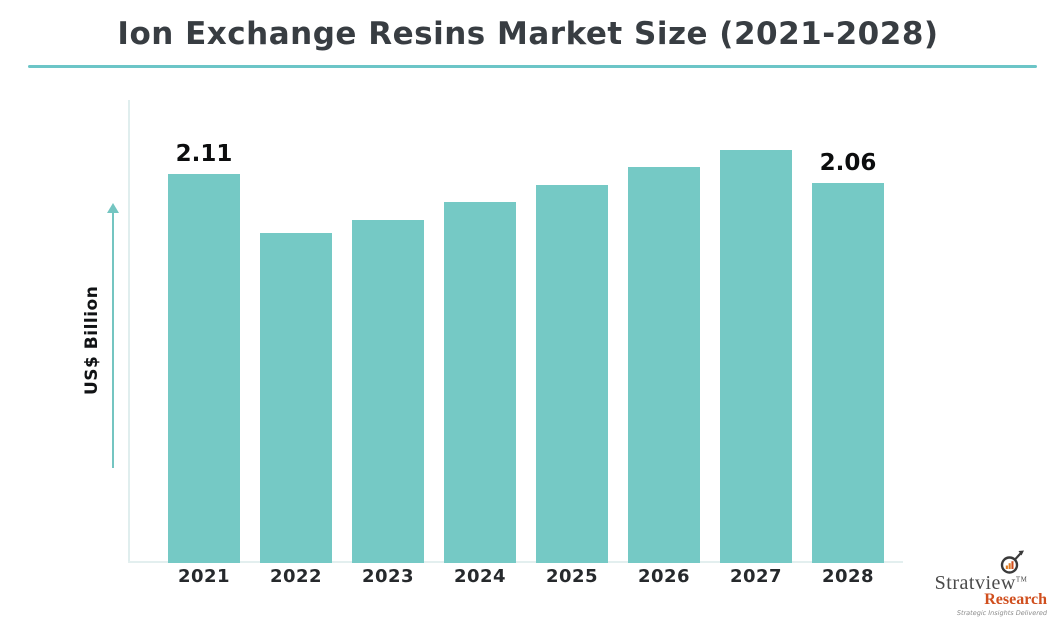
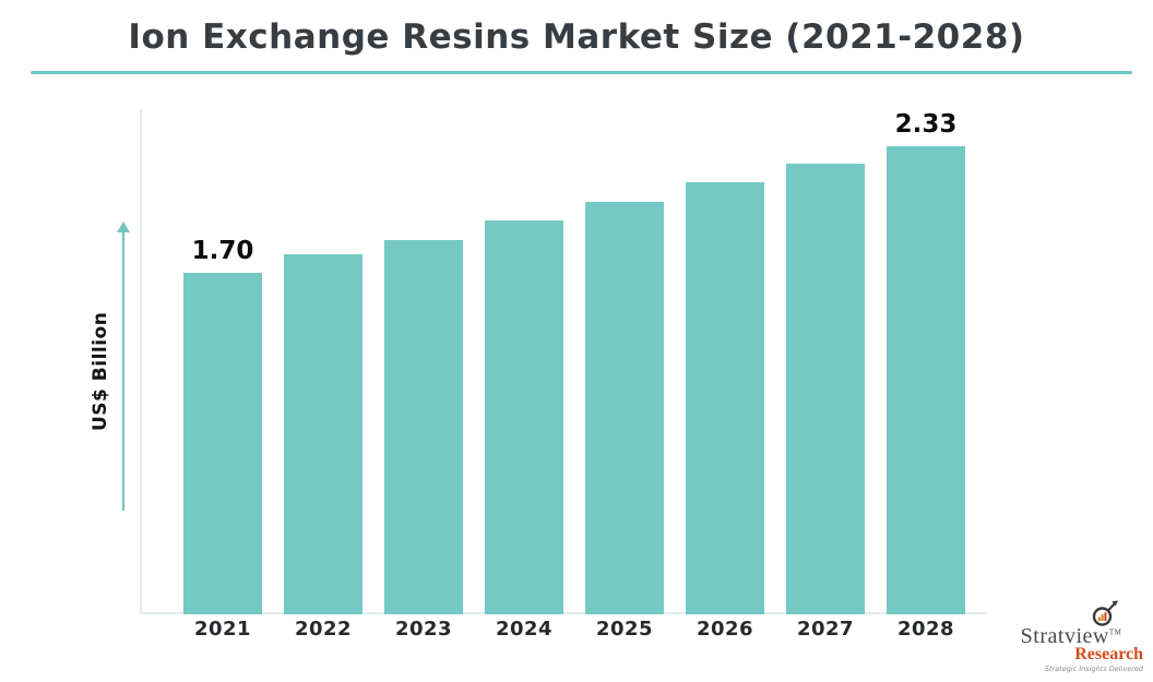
2021: 2.11 -> 1.70
2028: 2.06 -> 2.33
